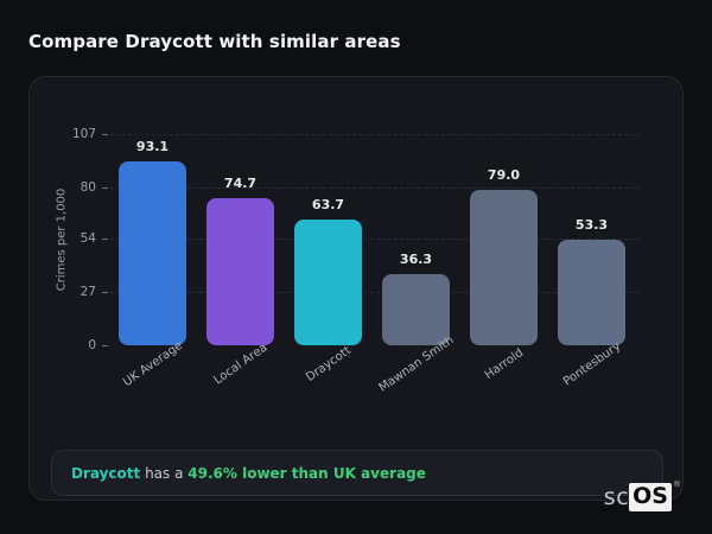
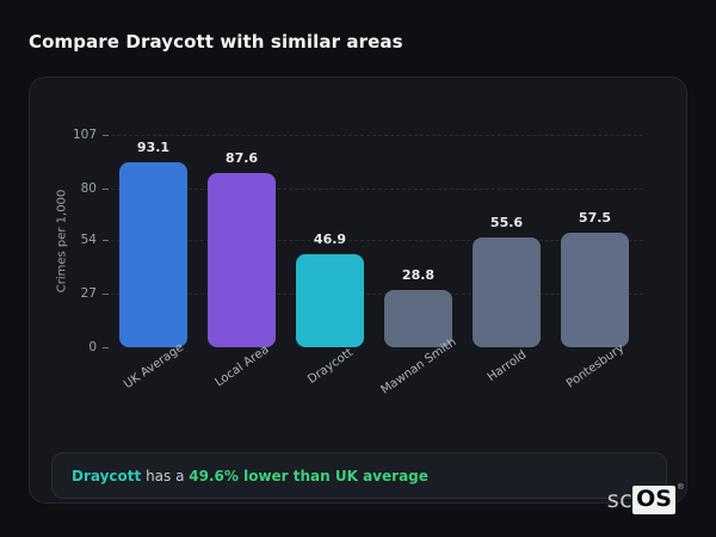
Local Area: 74.7 -> 87.6
Draycott: 63.7 -> 46.9
Mawnan Smith: 36.3 -> 28.8
Harrold: 79.0 -> 55.6
Pontesbury: 53.3 -> 57.5
